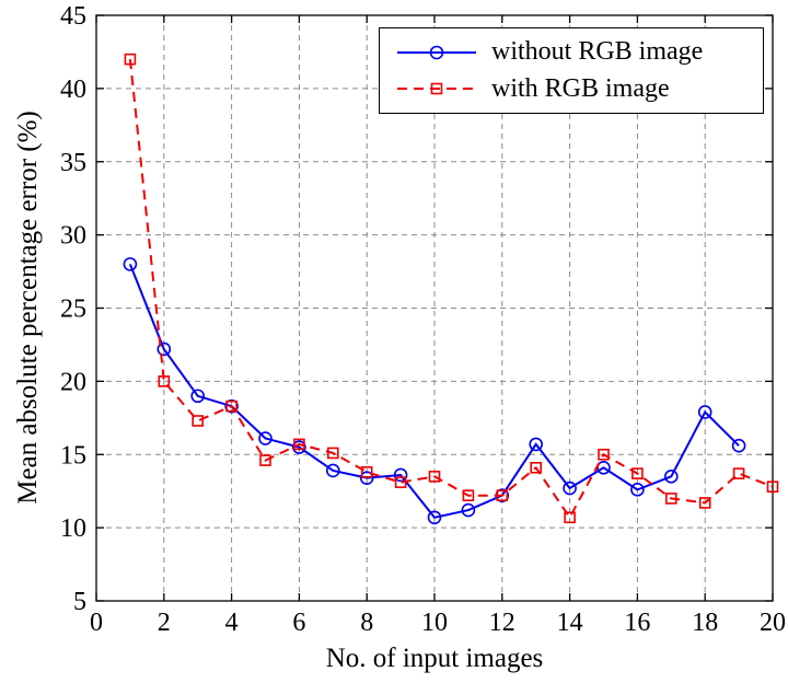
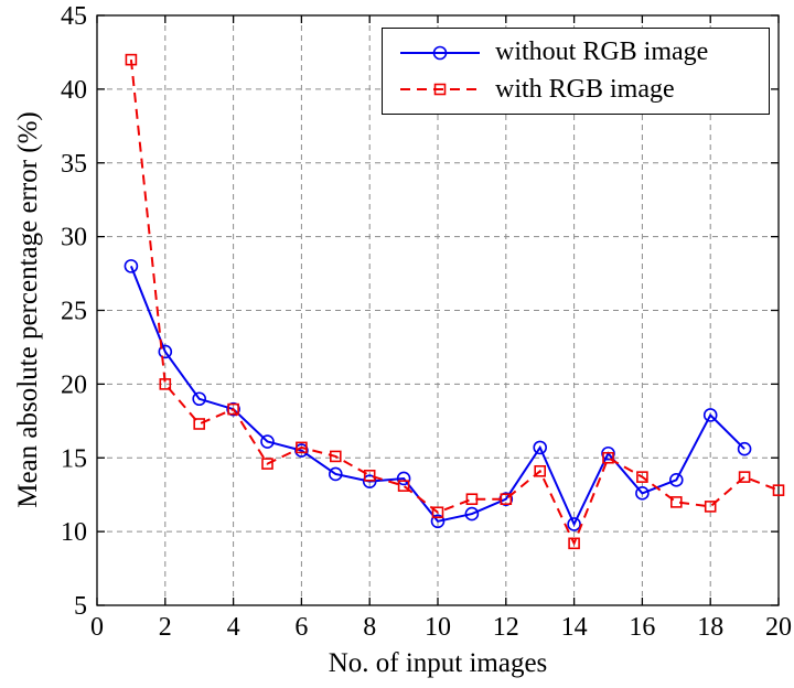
with RGB image/10: 13.5 -> 11.3
without RGB image/14: 12.7 -> 10.5
with RGB image/14: 10.7 -> 9.2
without RGB image/15: 14.1 -> 15.3
